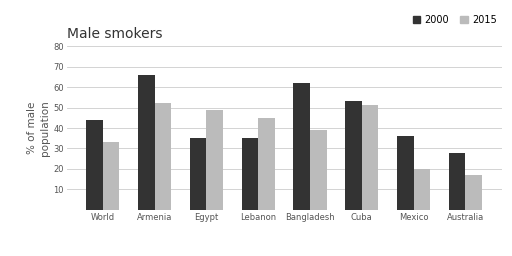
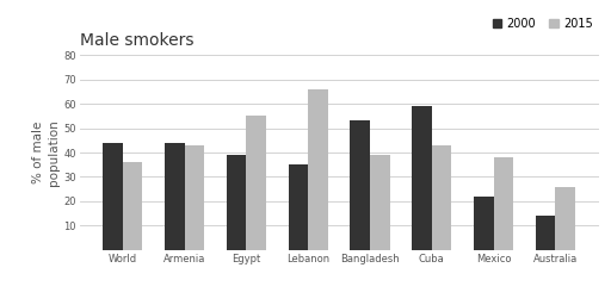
2015/World: 33 -> 36
2000/Armenia: 66 -> 44
2015/Armenia: 52 -> 43
2000/Egypt: 35 -> 39
2015/Egypt: 49 -> 55
2015/Lebanon: 45 -> 66
2000/Bangladesh: 62 -> 53
2000/Cuba: 53 -> 59
2015/Cuba: 51 -> 43
2000/Mexico: 36 -> 22
2015/Mexico: 20 -> 38
2000/Australia: 28 -> 14
2015/Australia: 17 -> 26
